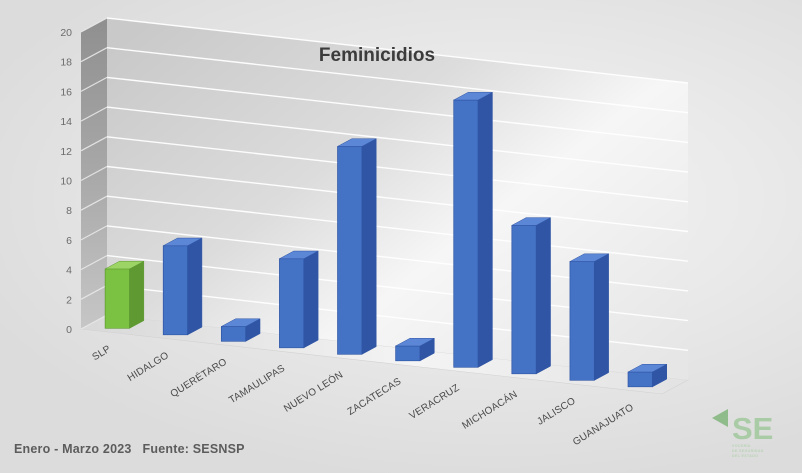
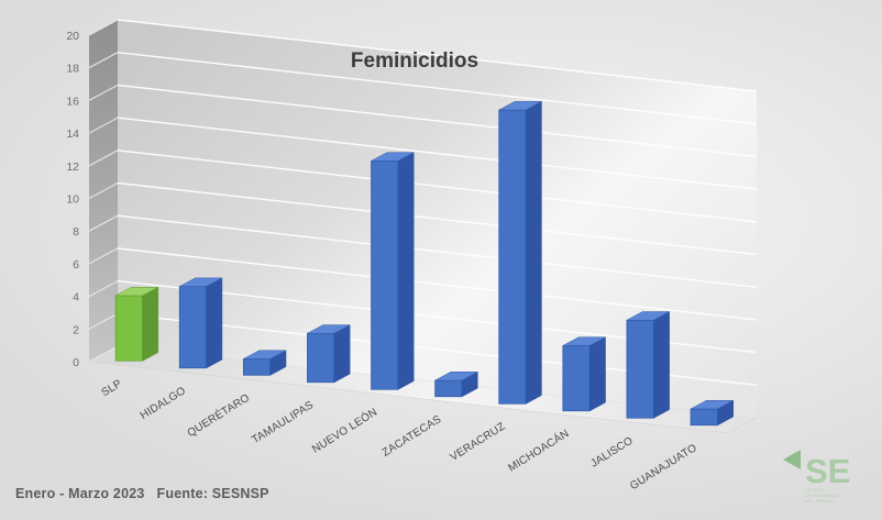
HIDALGO: 6 -> 5
TAMAULIPAS: 6 -> 3
MICHOACÁN: 10 -> 4
JALISCO: 8 -> 6
